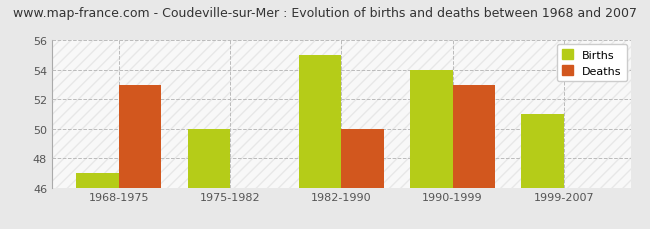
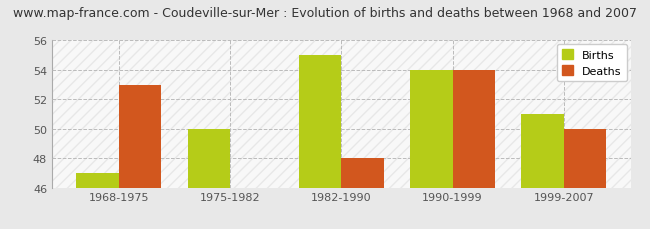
Deaths/1982-1990: 50 -> 48
Deaths/1990-1999: 53 -> 54
Deaths/1999-2007: 46 -> 50
